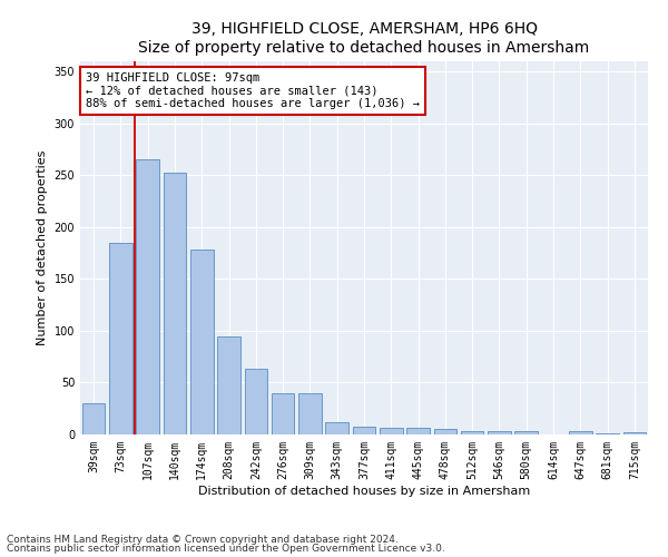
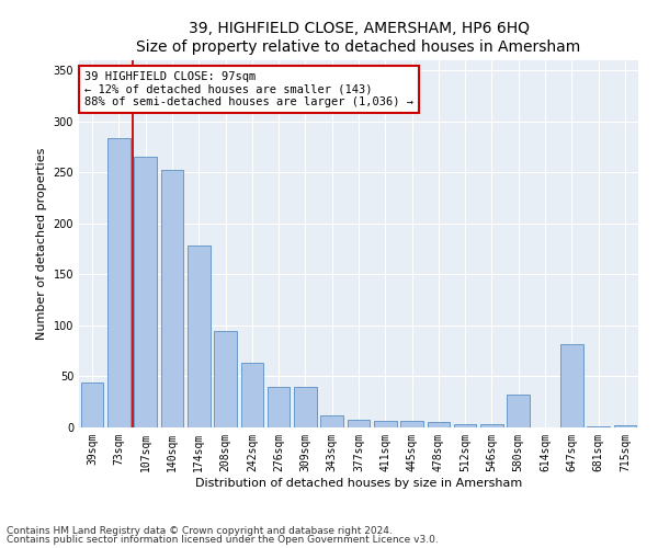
39sqm: 30 -> 44
73sqm: 185 -> 284
580sqm: 3 -> 32
647sqm: 3 -> 82
